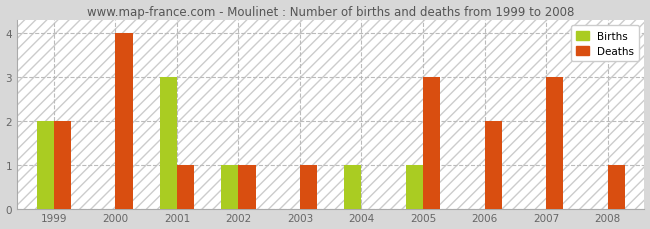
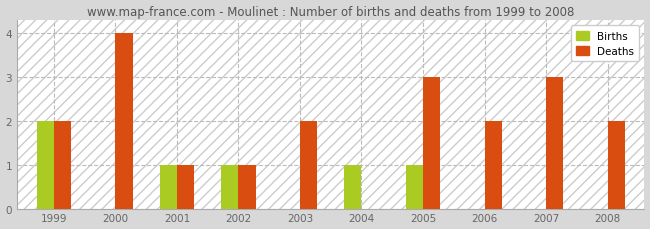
Births/2001: 3 -> 1
Deaths/2003: 1 -> 2
Deaths/2008: 1 -> 2
